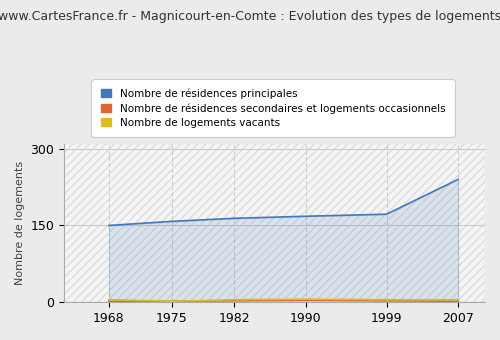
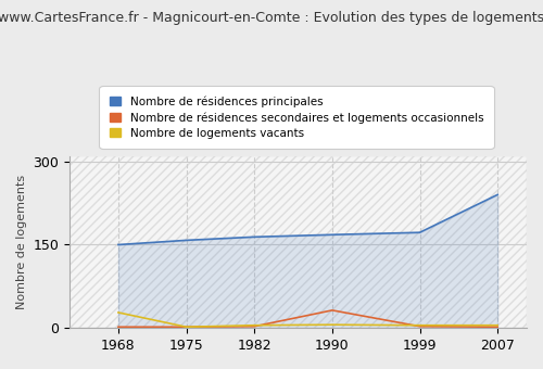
Nombre de logements vacants/1968: 5 -> 28
Nombre de résidences secondaires et logements occasionnels/1990: 4 -> 32
